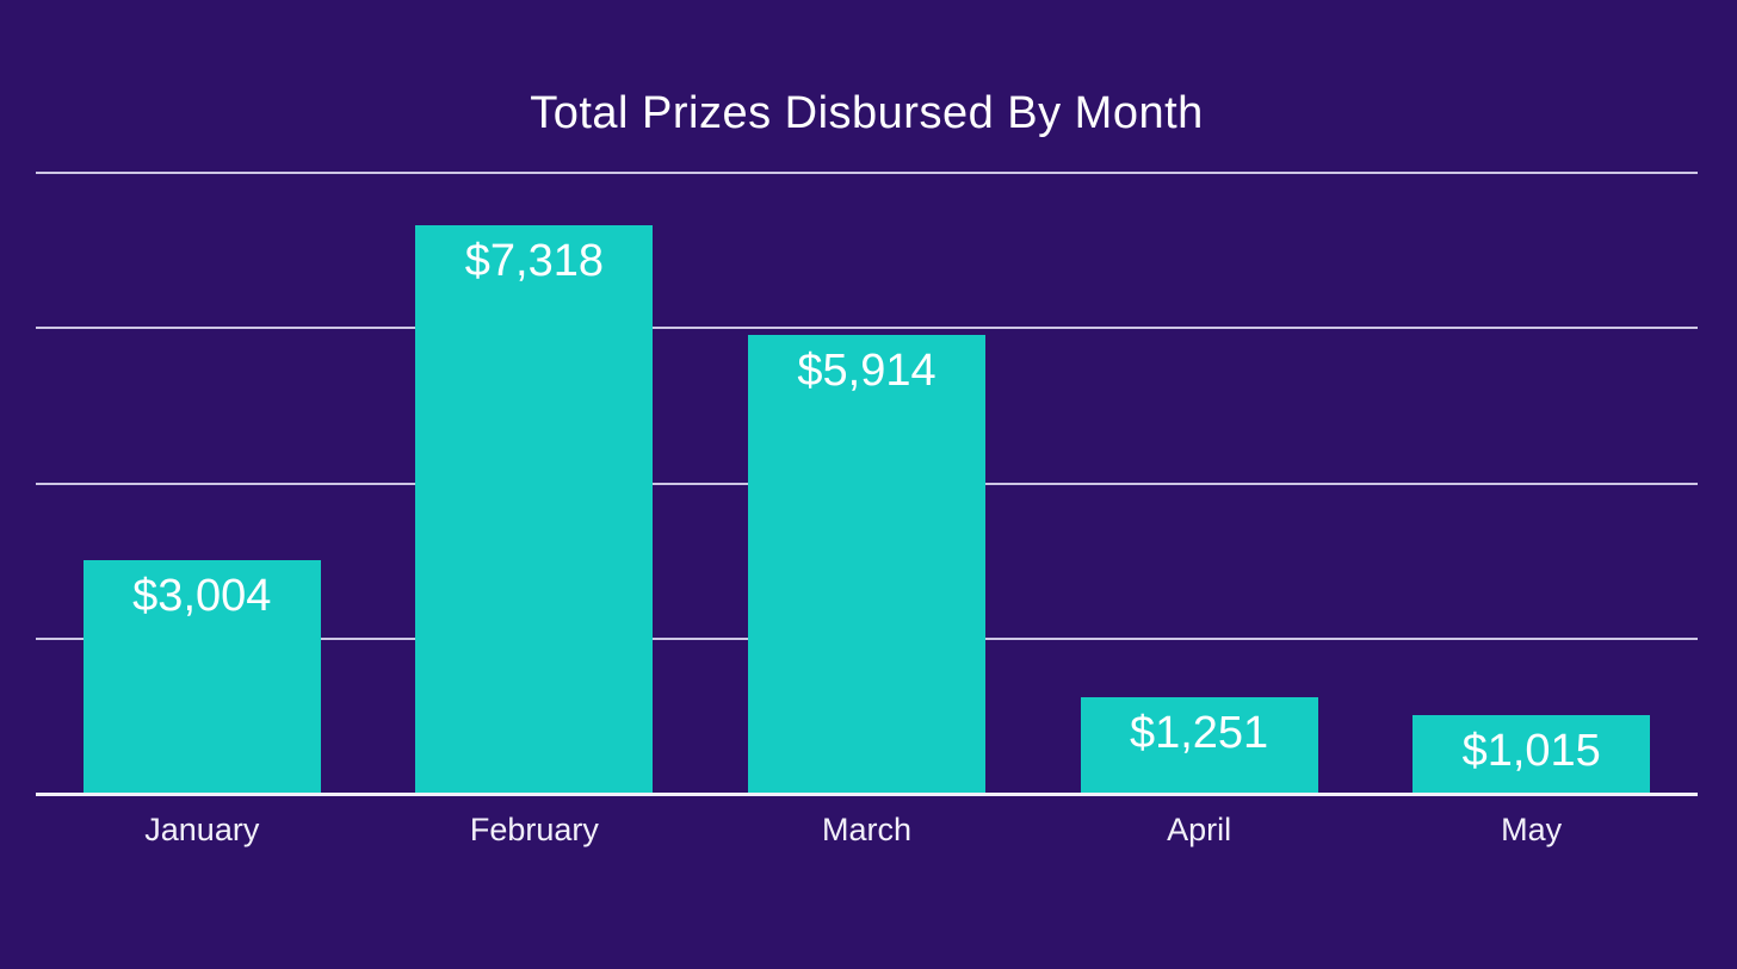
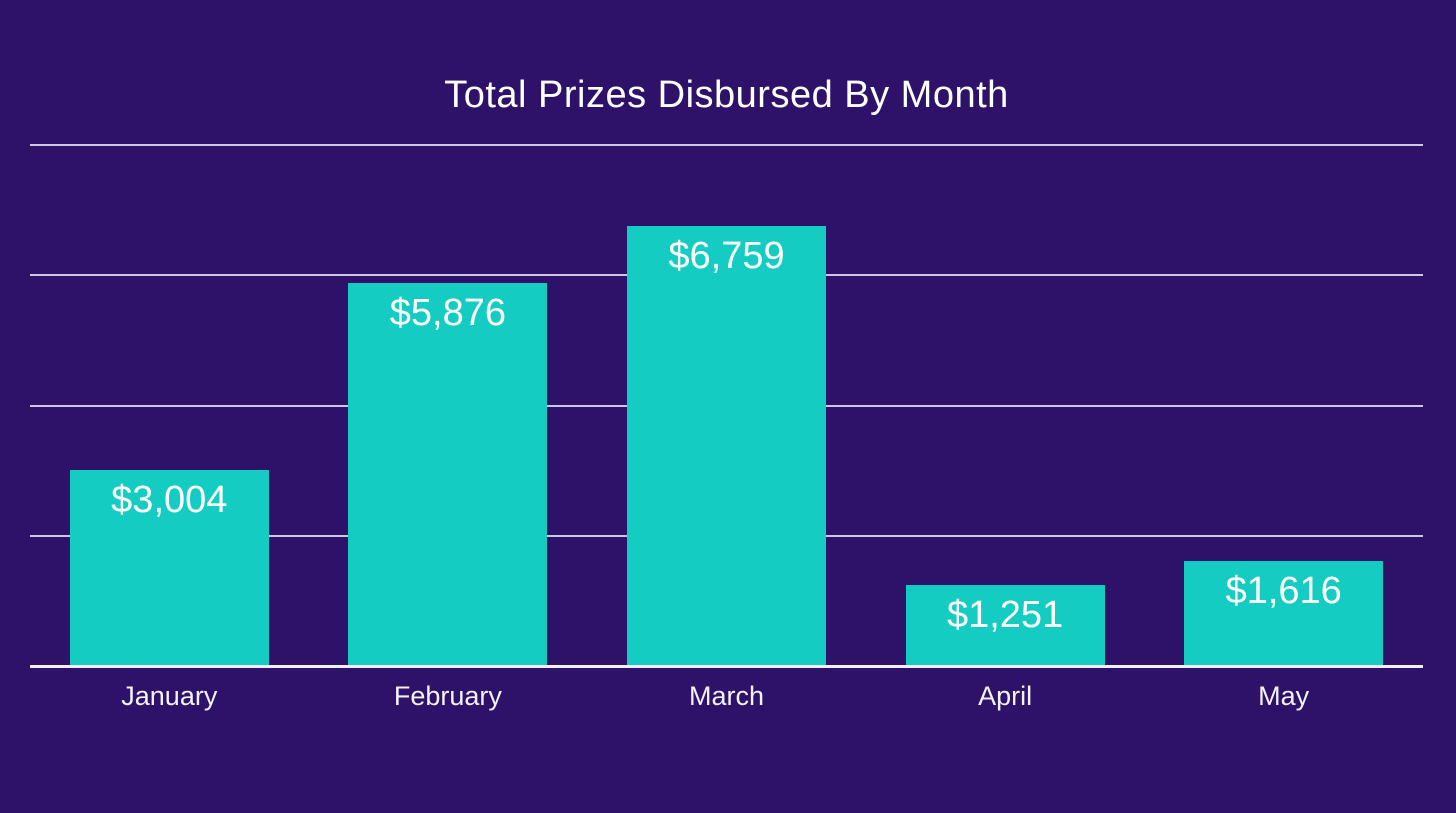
February: $7,318 -> $5,876
March: $5,914 -> $6,759
May: $1,015 -> $1,616
